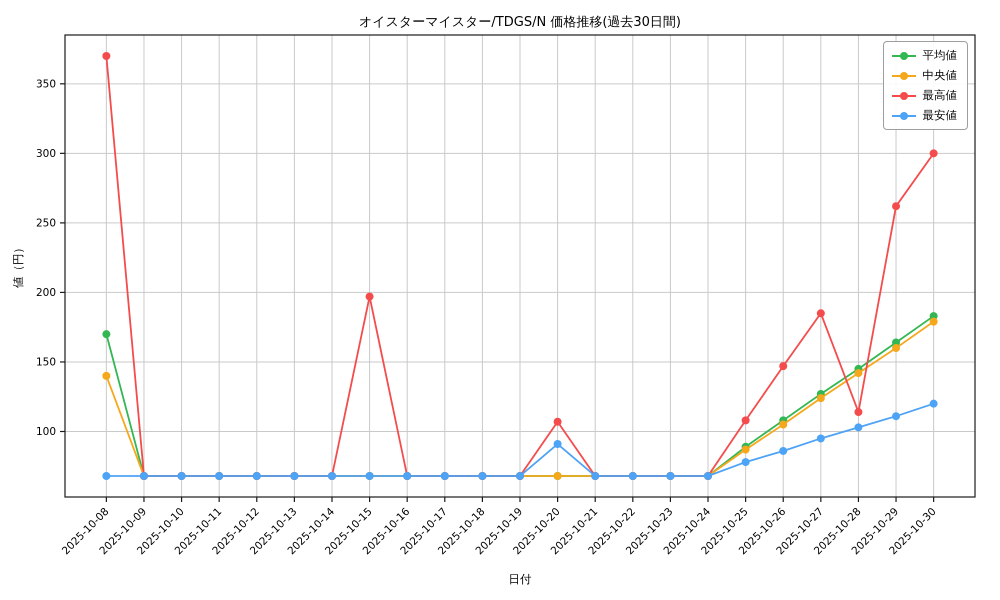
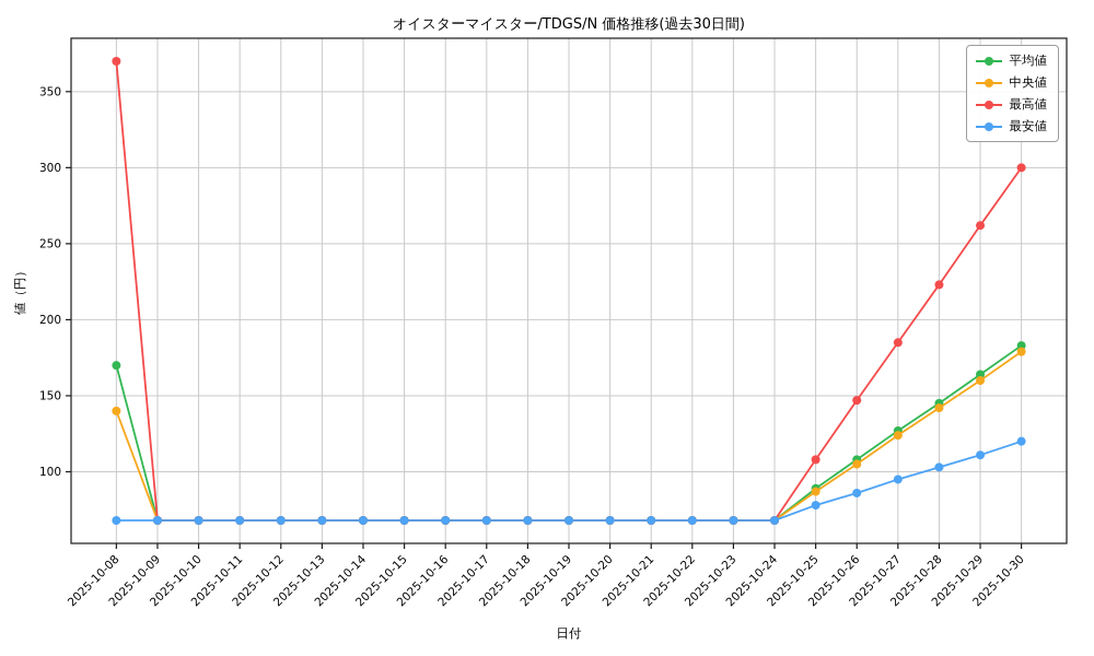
最高値/2025-10-15: 197 -> 68
最高値/2025-10-20: 107 -> 68
最安値/2025-10-20: 91 -> 68
最高値/2025-10-28: 114 -> 223
